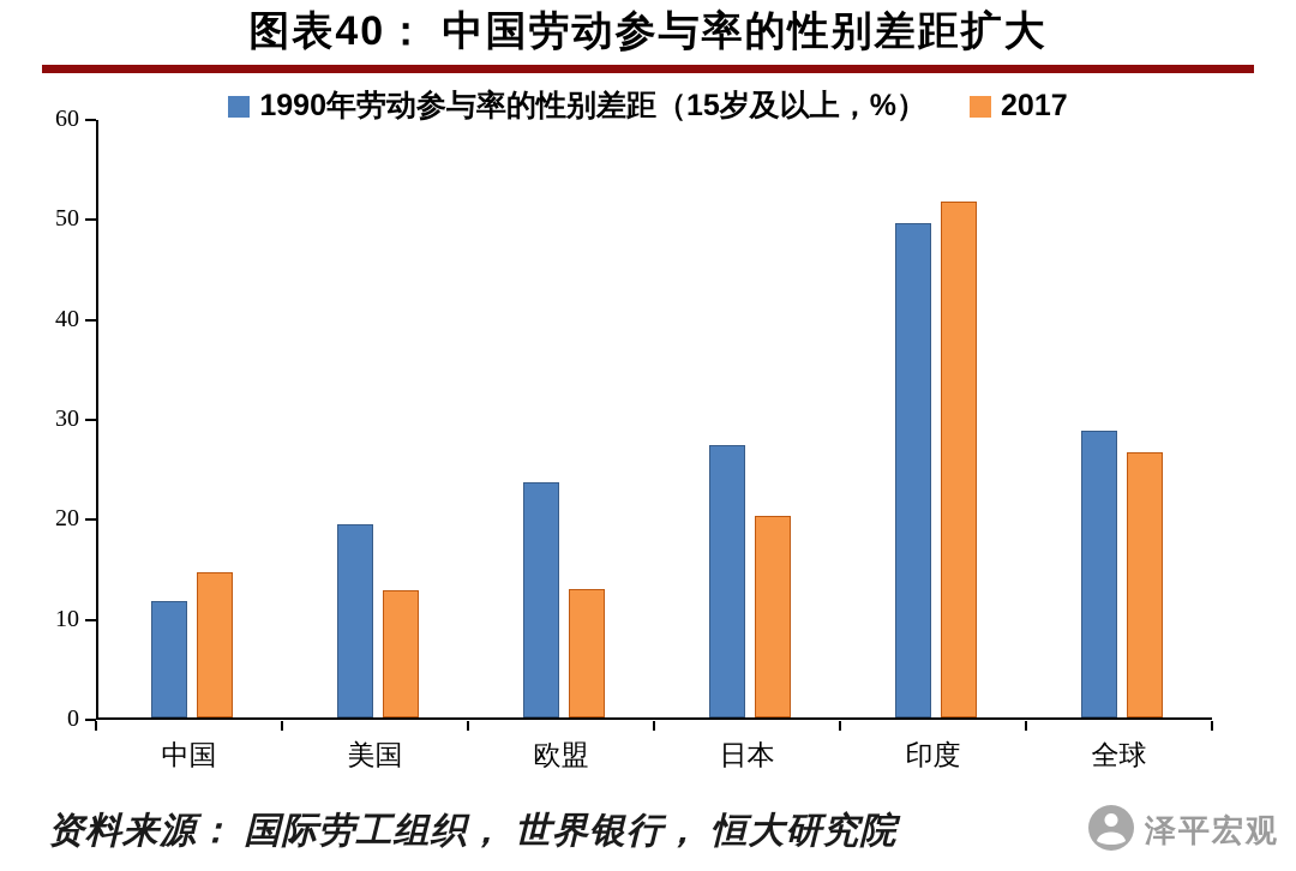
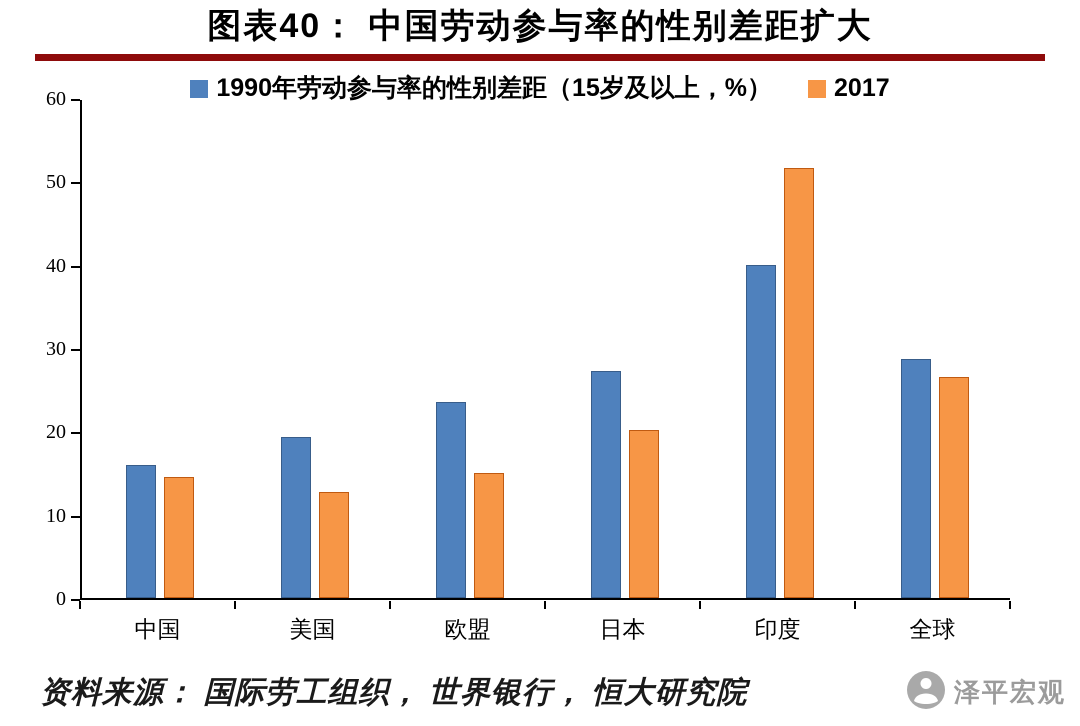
1990年劳动参与率的性别差距（15岁及以上，%）/中国: 12 -> 16
2017/欧盟: 13 -> 15
1990年劳动参与率的性别差距（15岁及以上，%）/印度: 50 -> 40
